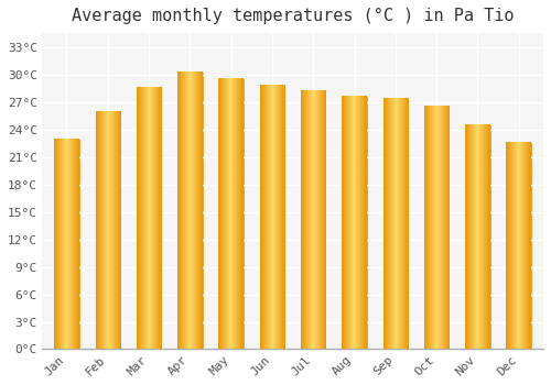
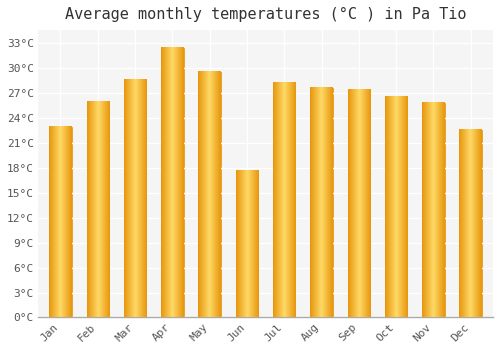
Apr: 30.2°C -> 32.4°C
Jun: 28.8°C -> 17.6°C
Nov: 24.4°C -> 25.8°C
